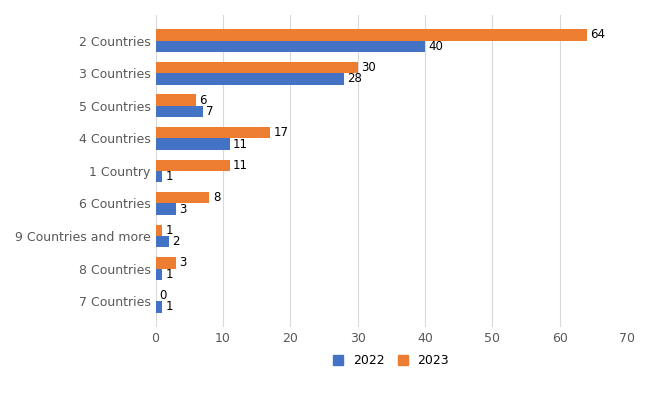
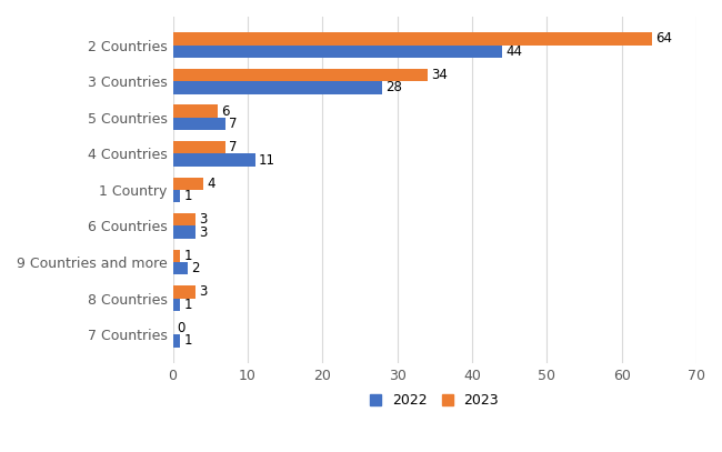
2022/2 Countries: 40 -> 44
2023/3 Countries: 30 -> 34
2023/4 Countries: 17 -> 7
2023/1 Country: 11 -> 4
2023/6 Countries: 8 -> 3
